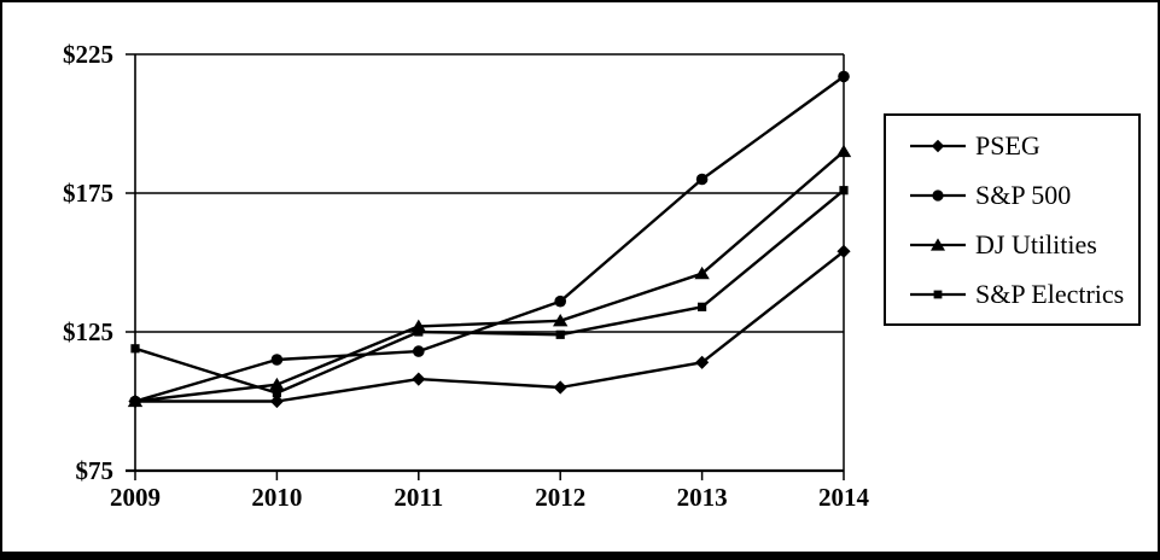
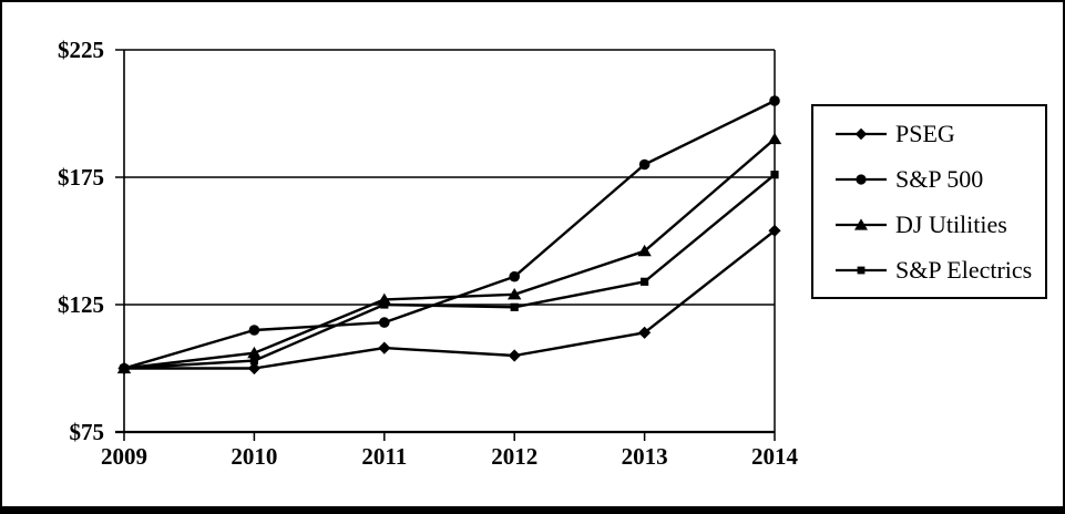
S&P Electrics/2009: $119 -> $100
S&P 500/2014: $217 -> $205
